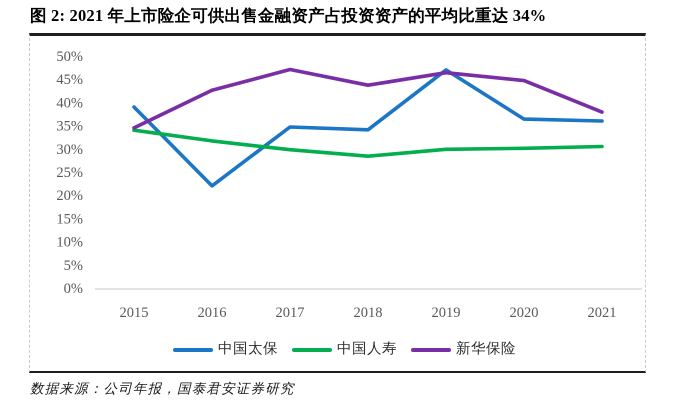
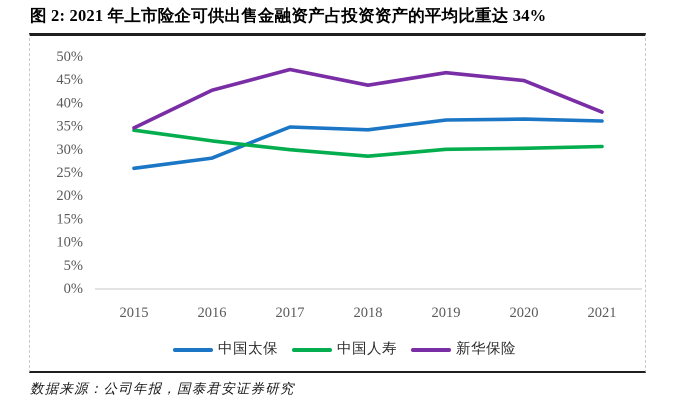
中国太保/2015: 39% -> 26%
中国太保/2016: 22% -> 28%
中国太保/2019: 47% -> 36%
